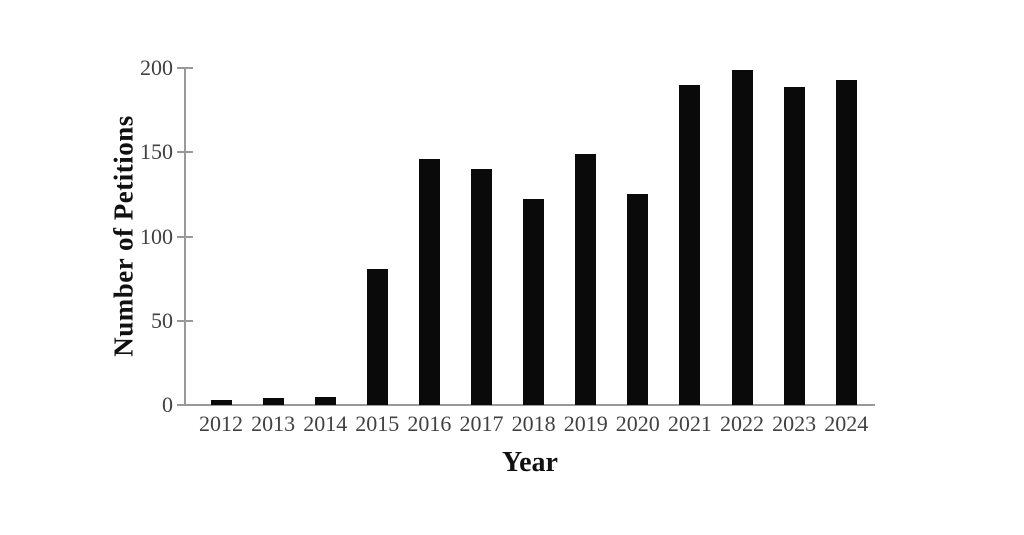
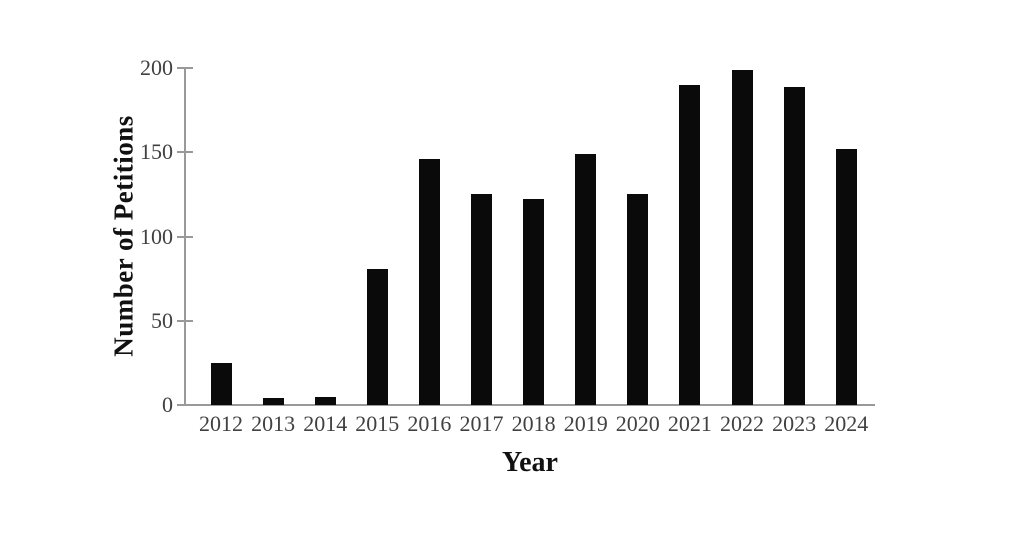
2012: 3 -> 25
2017: 140 -> 125
2024: 193 -> 152
